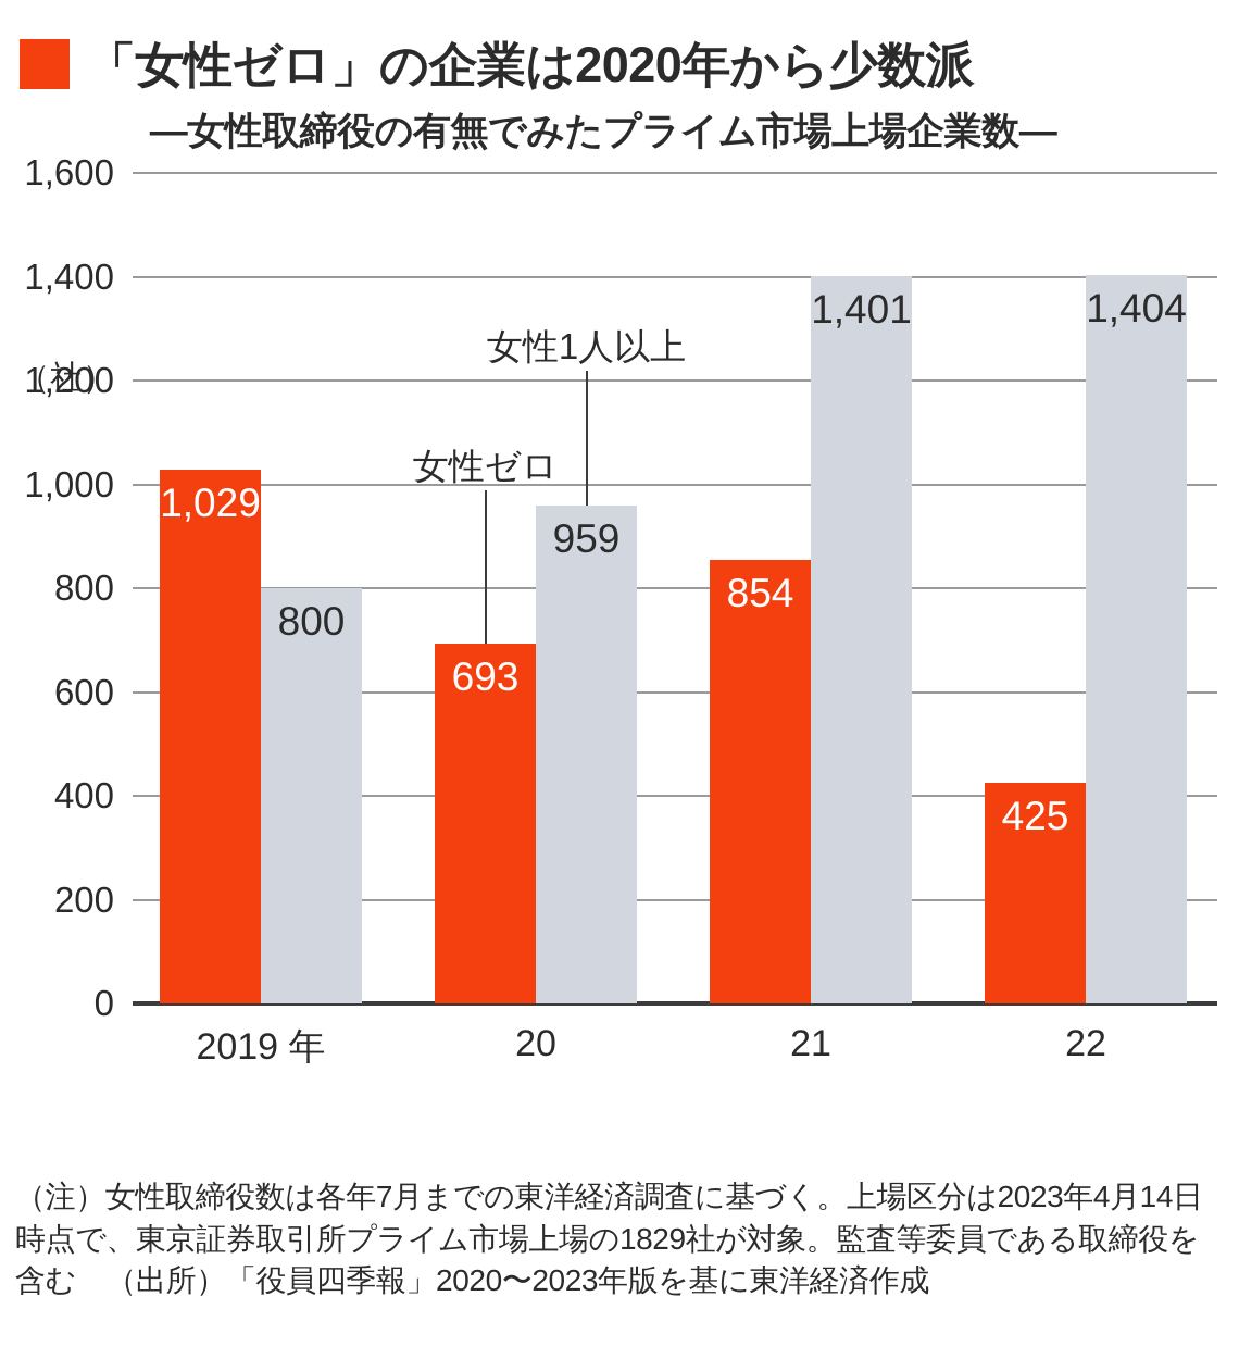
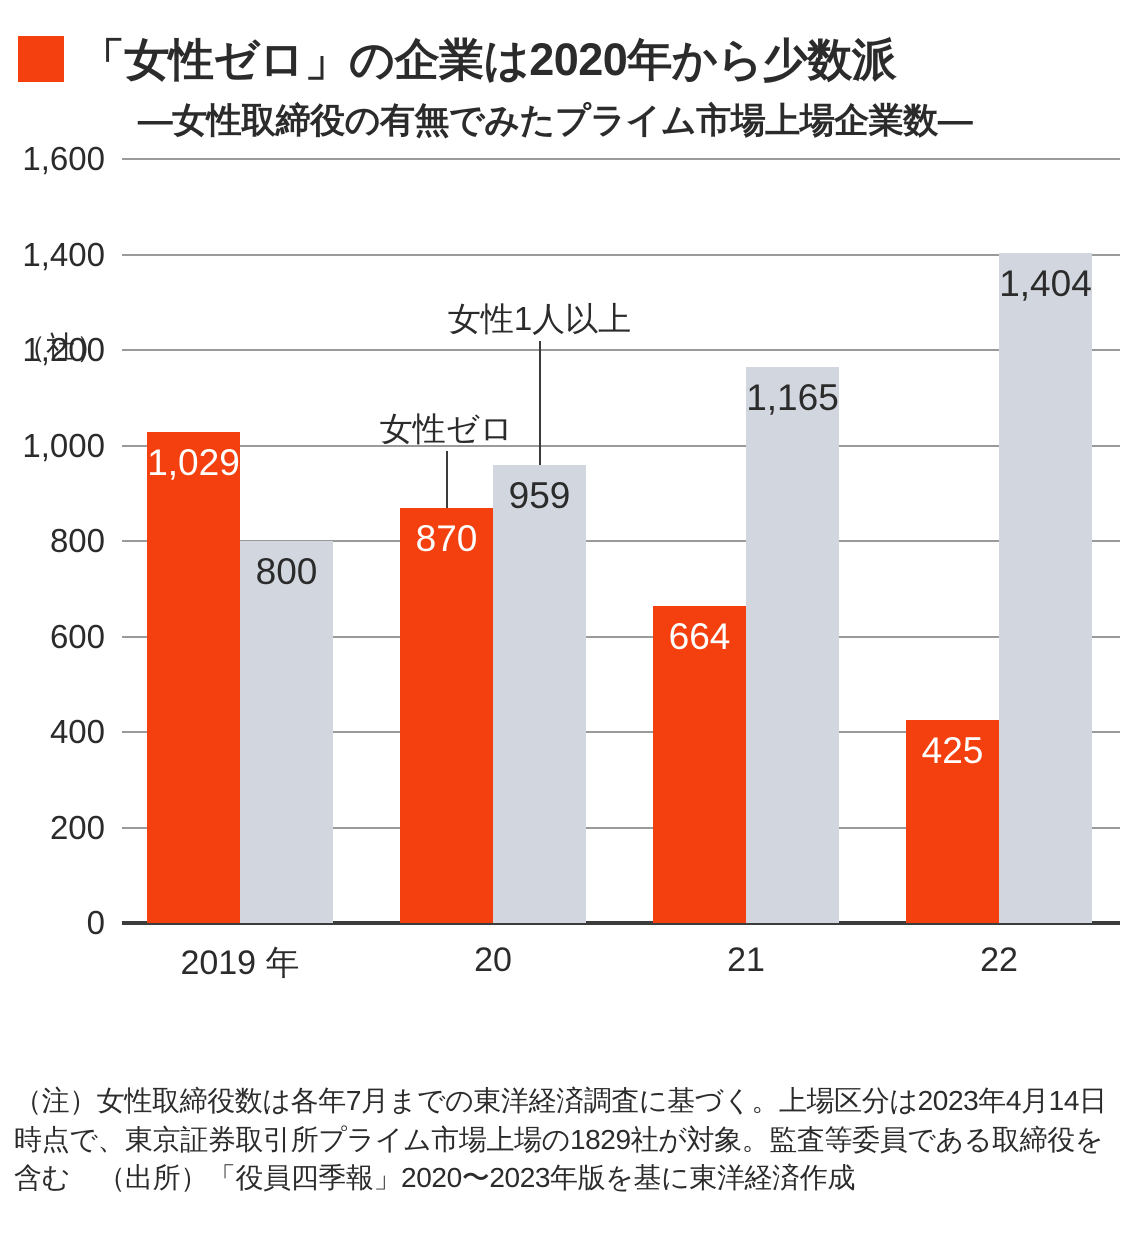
女性ゼロ/20: 693 -> 870
女性ゼロ/21: 854 -> 664
女性1人以上/21: 1,401 -> 1,165
